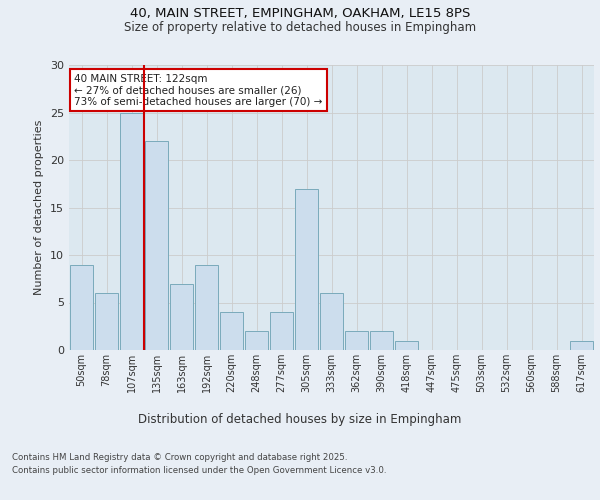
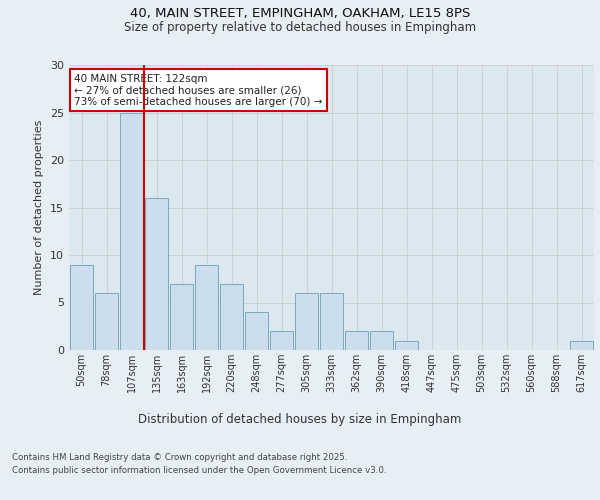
135sqm: 22 -> 16
220sqm: 4 -> 7
248sqm: 2 -> 4
277sqm: 4 -> 2
305sqm: 17 -> 6
